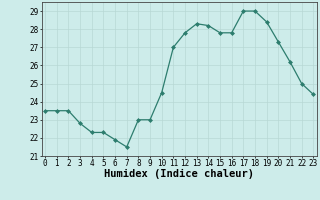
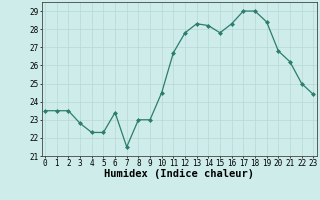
6: 21.9 -> 23.4
11: 27.0 -> 26.7
16: 27.8 -> 28.3
20: 27.3 -> 26.8
